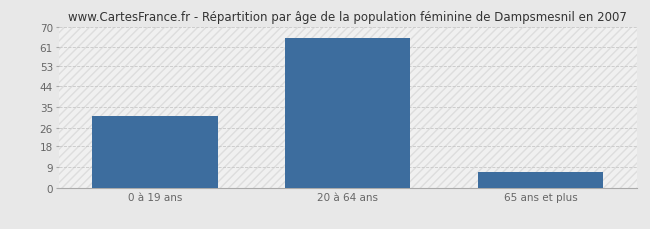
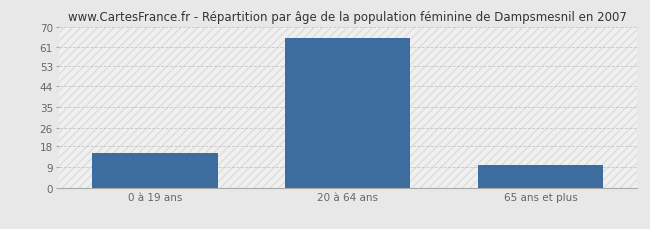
0 à 19 ans: 31 -> 15
65 ans et plus: 7 -> 10
